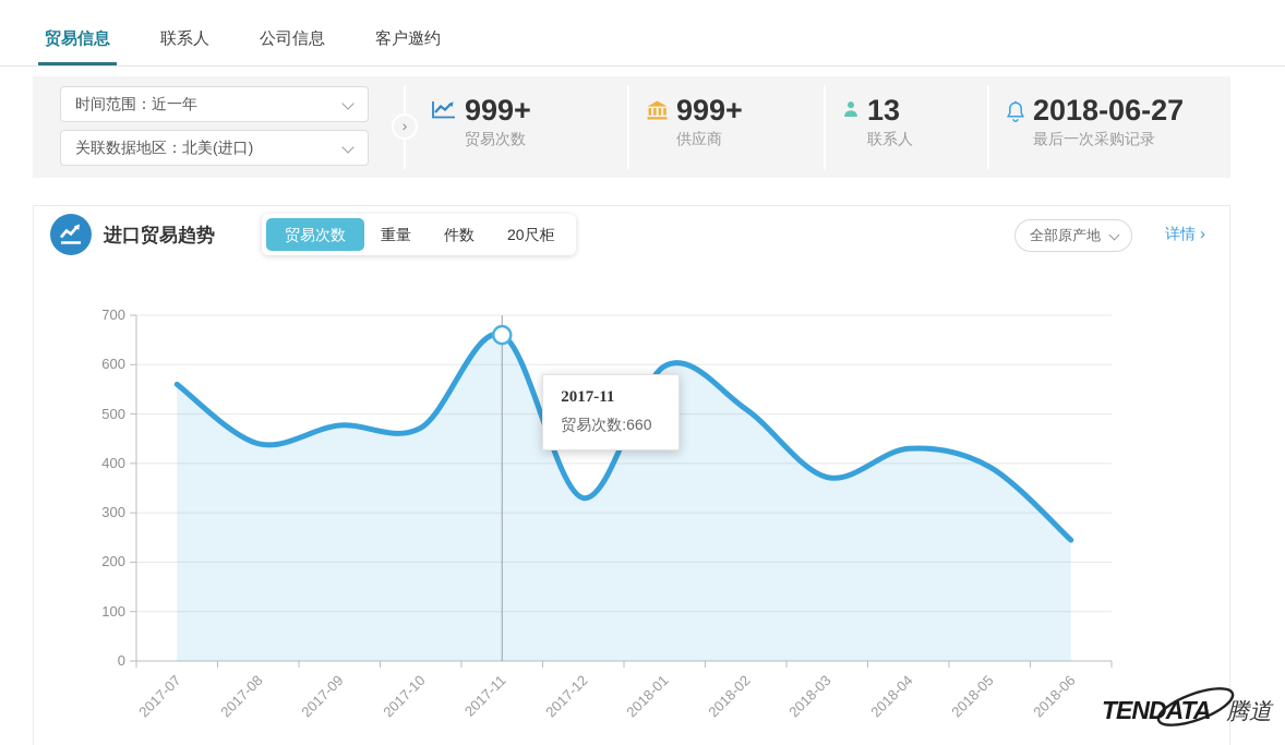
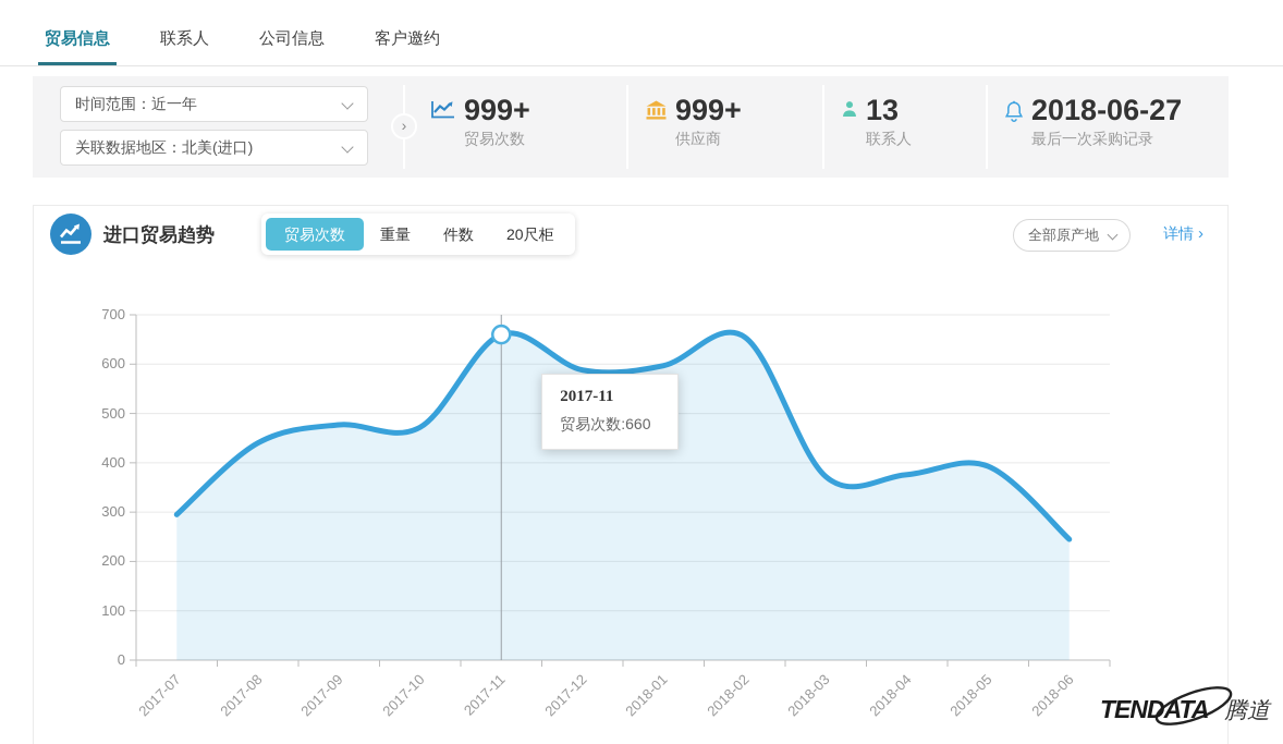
2017-07: 560 -> 300
2017-12: 330 -> 590
2018-02: 510 -> 660
2018-04: 430 -> 380
